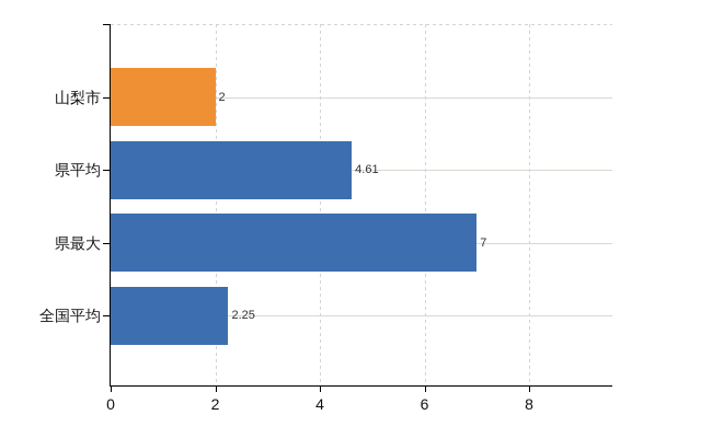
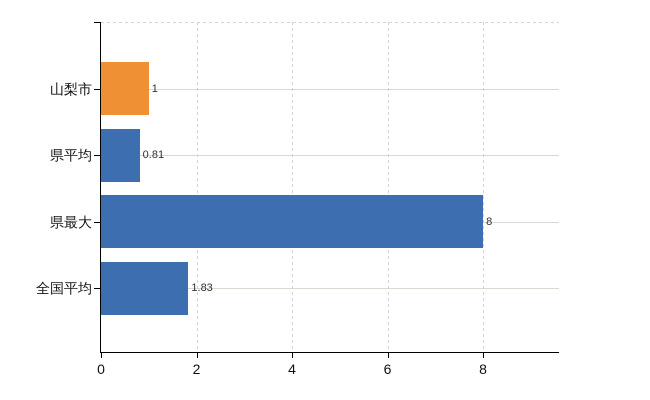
山梨市: 2 -> 1
県平均: 4.61 -> 0.81
県最大: 7 -> 8
全国平均: 2.25 -> 1.83
